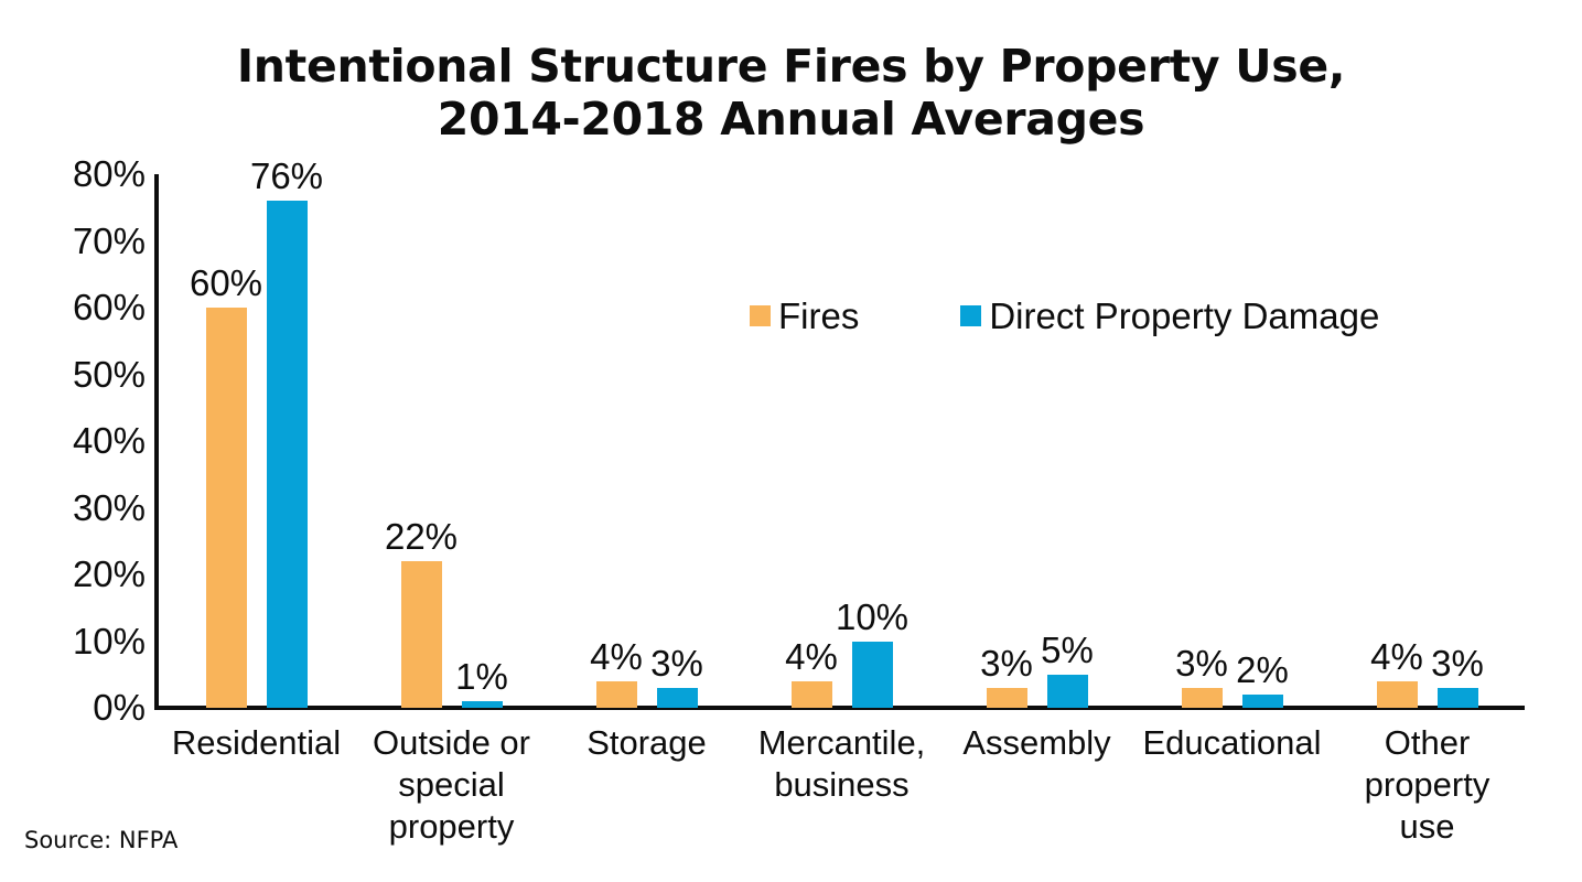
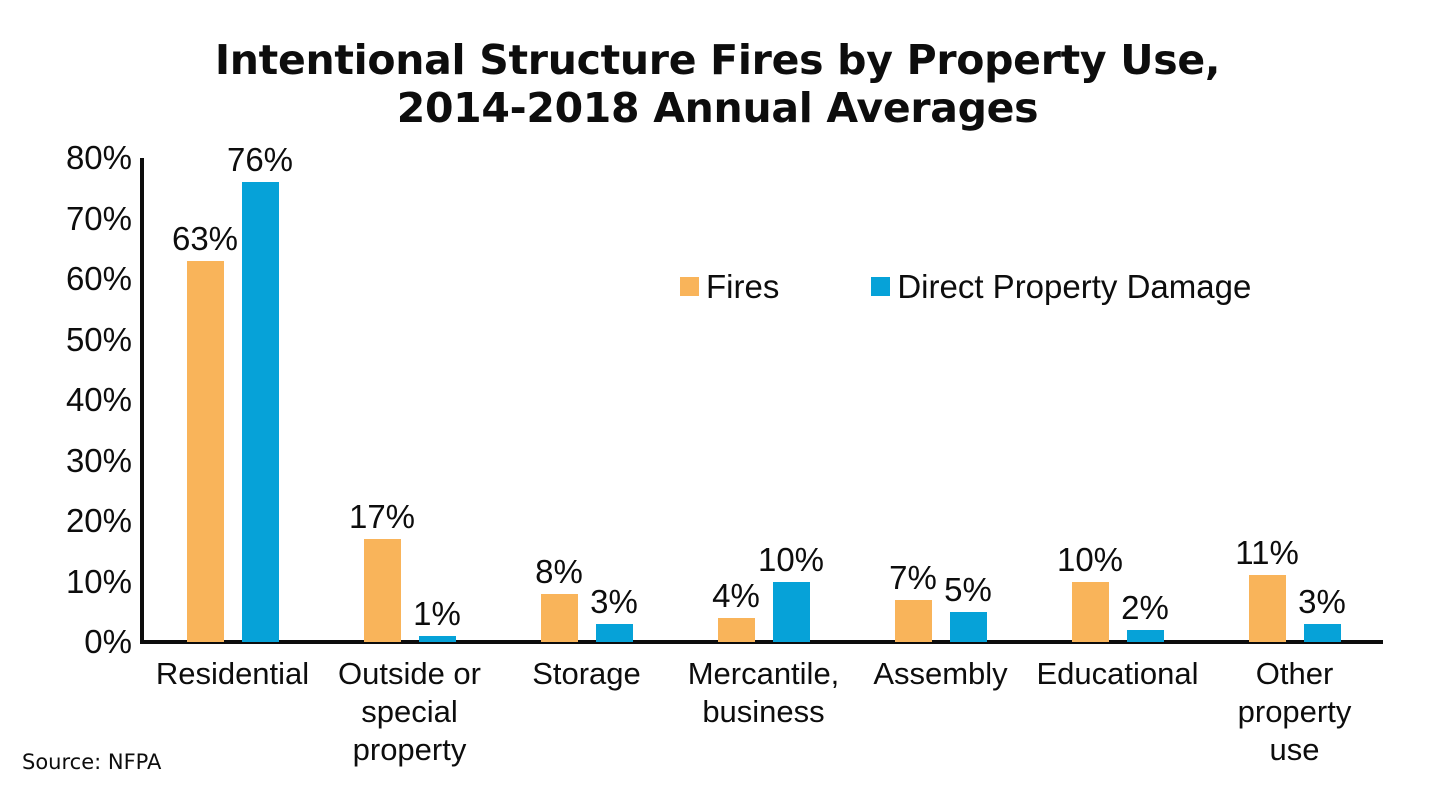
Fires/Residential: 60% -> 63%
Fires/Outside or special property: 22% -> 17%
Fires/Storage: 4% -> 8%
Fires/Assembly: 3% -> 7%
Fires/Educational: 3% -> 10%
Fires/Other property use: 4% -> 11%
